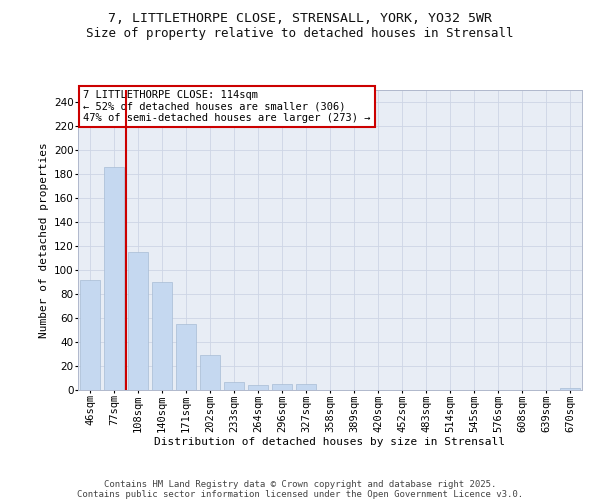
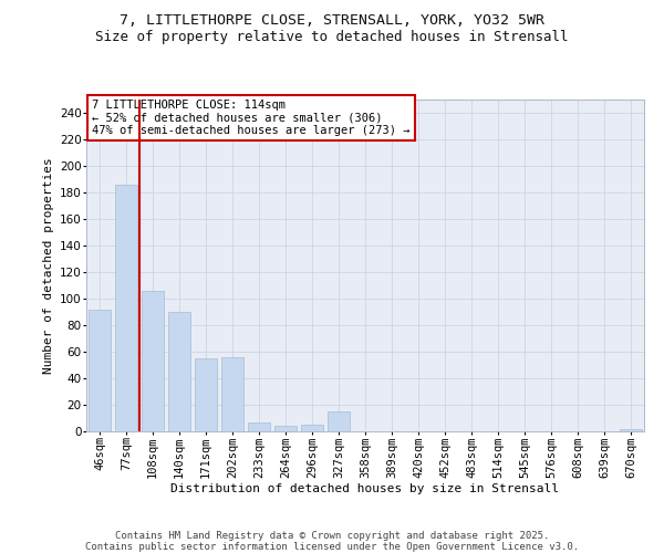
108sqm: 115 -> 106
202sqm: 29 -> 56
327sqm: 5 -> 15
